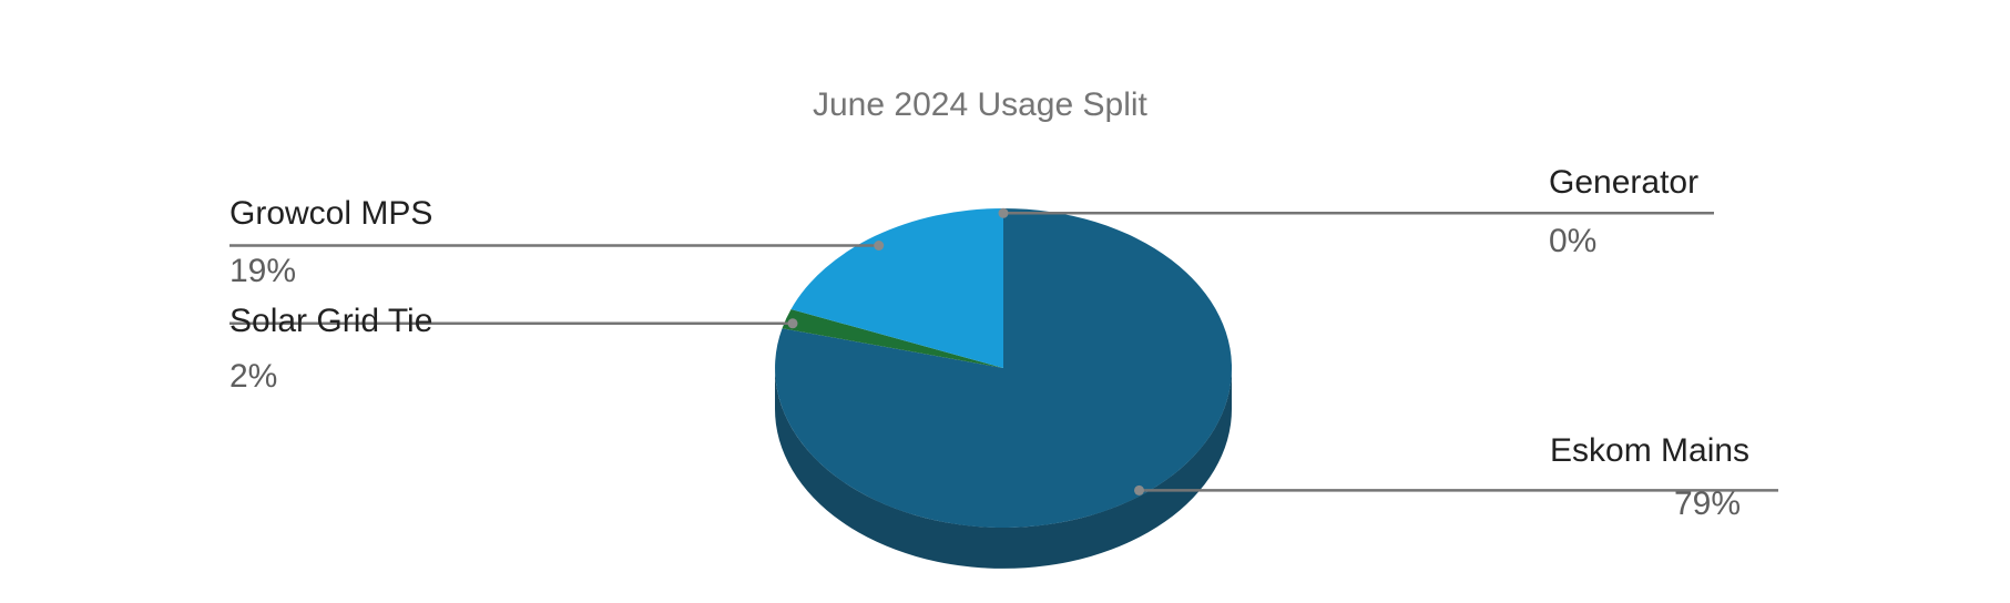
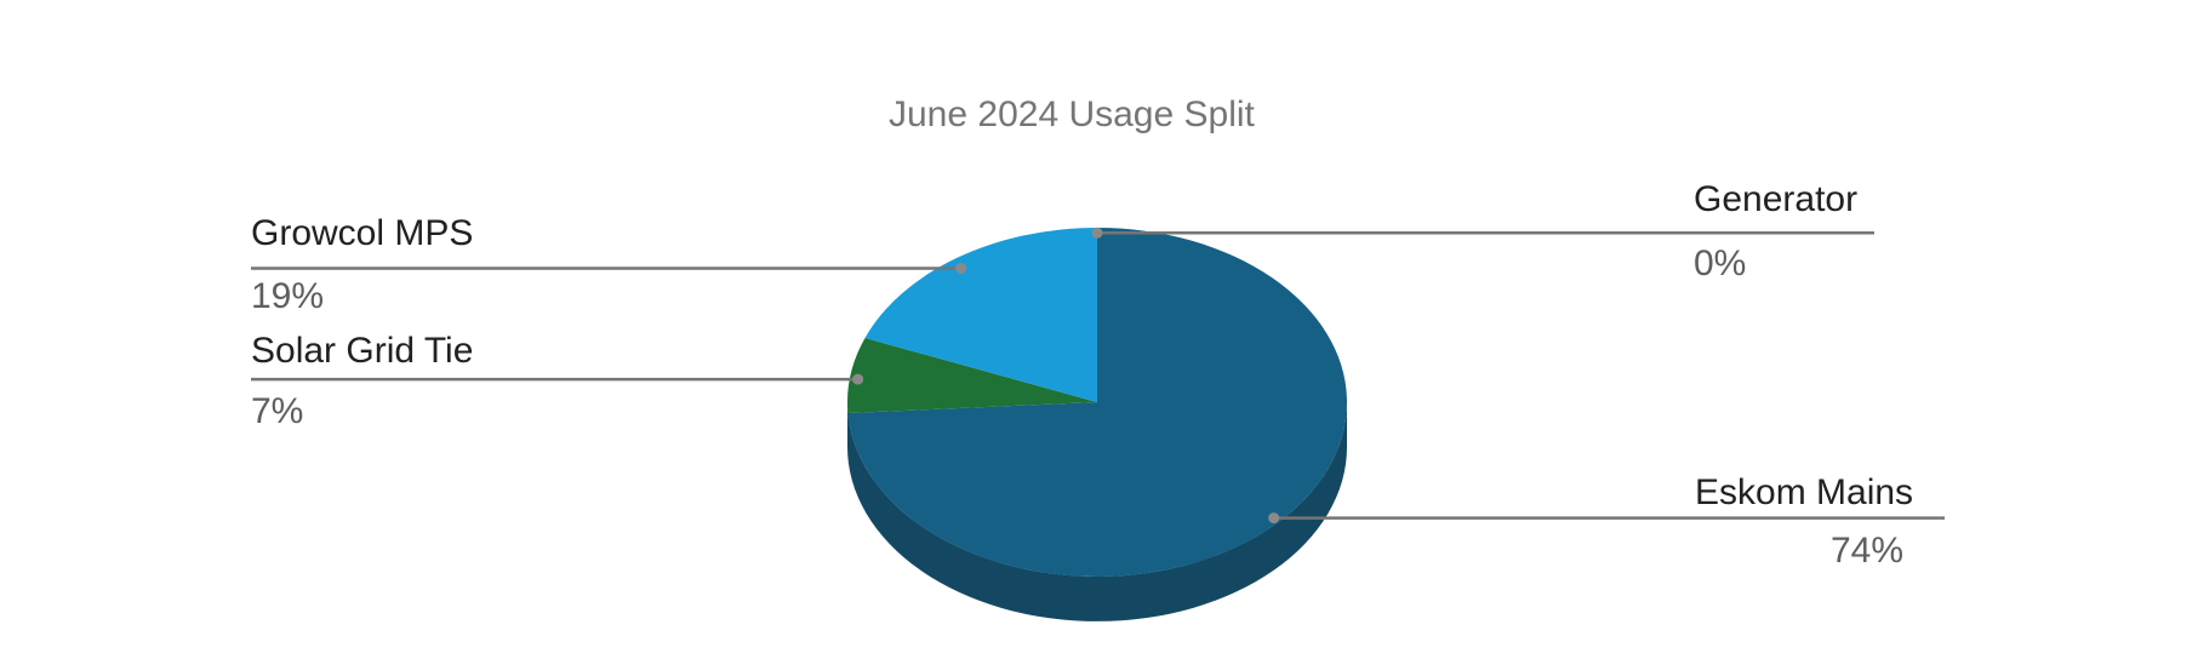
Eskom Mains: 79% -> 74%
Solar Grid Tie: 2% -> 7%
